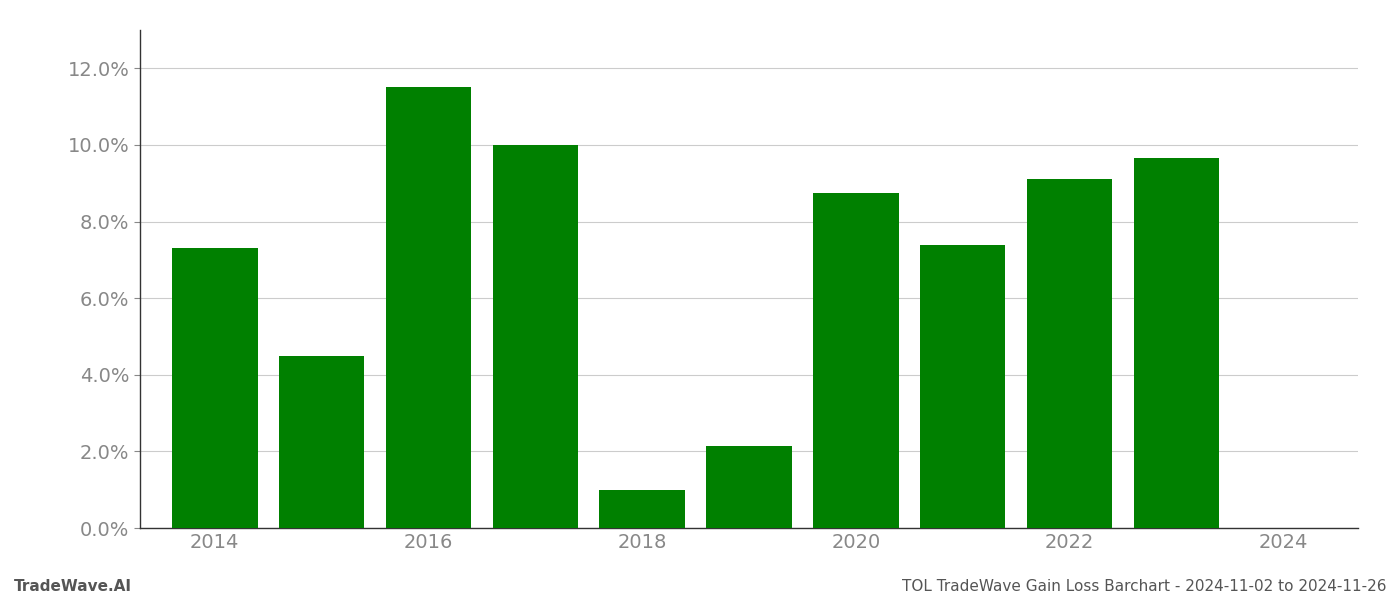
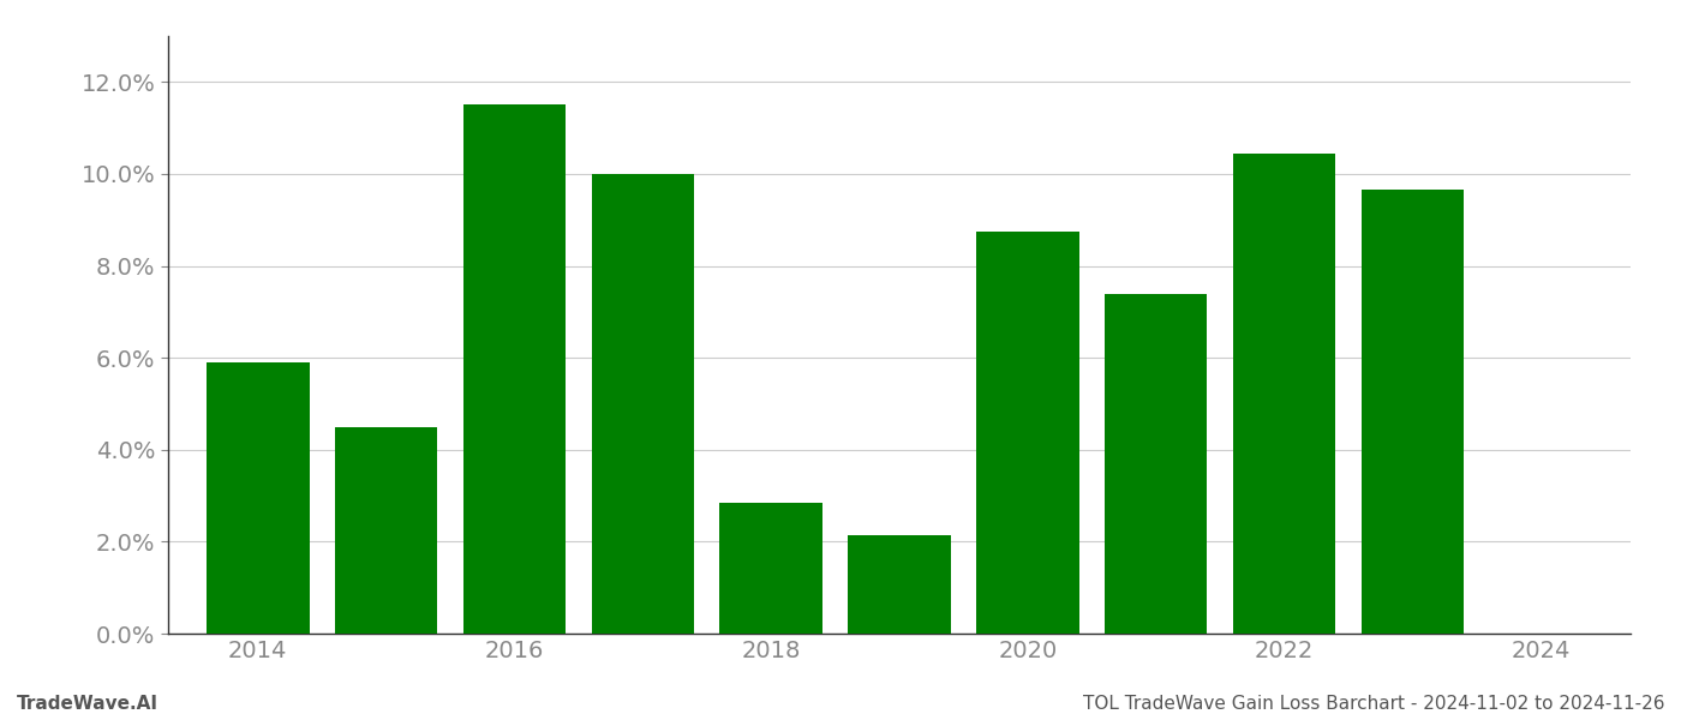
2014: 7.30% -> 5.90%
2018: 1.00% -> 2.85%
2022: 9.10% -> 10.45%
